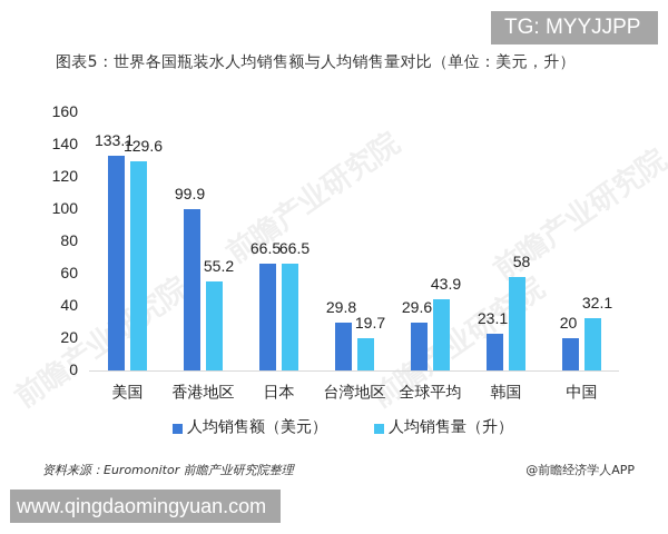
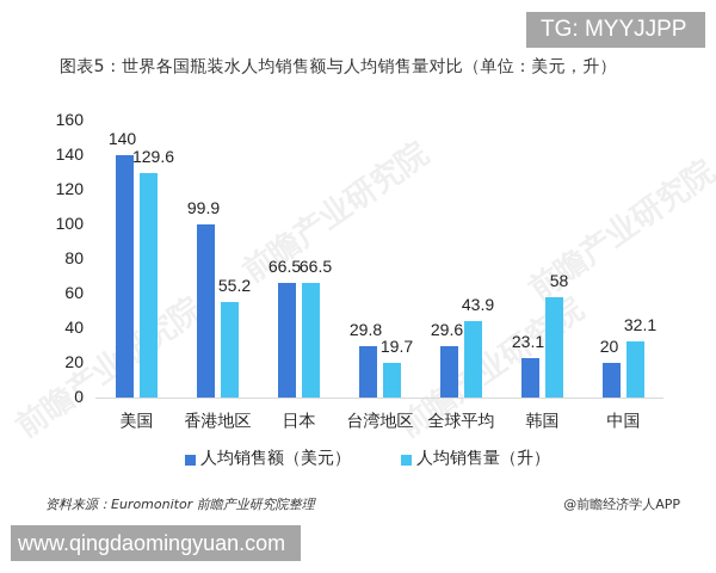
人均销售额（美元）/美国: 133.1 -> 140
